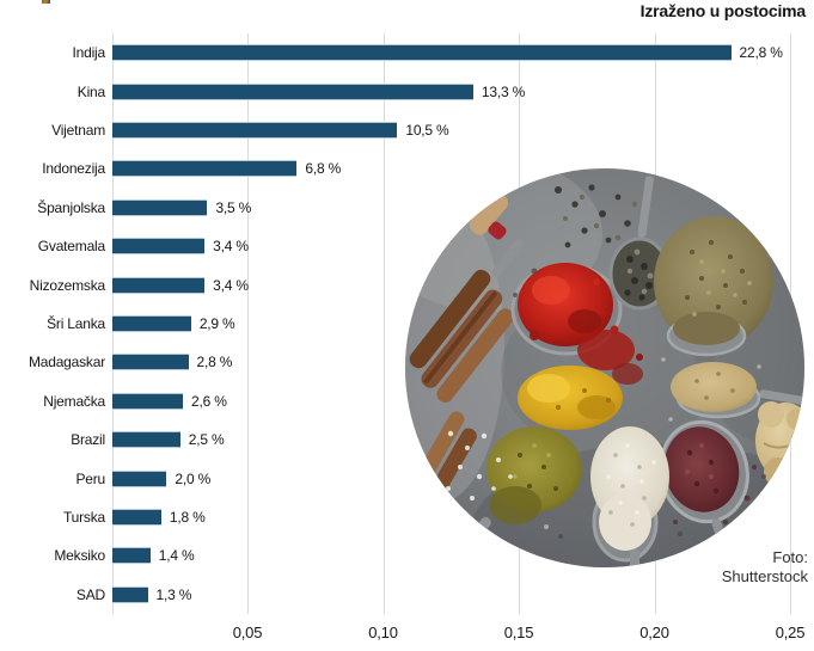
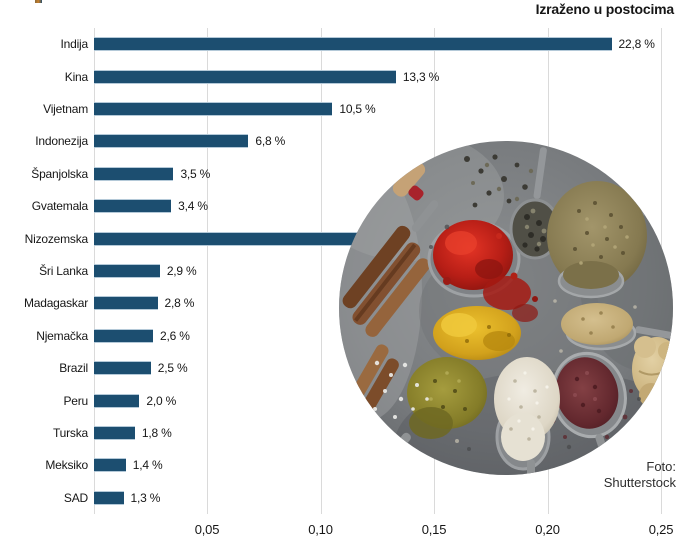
Nizozemska: 3,4 -> 12,9
